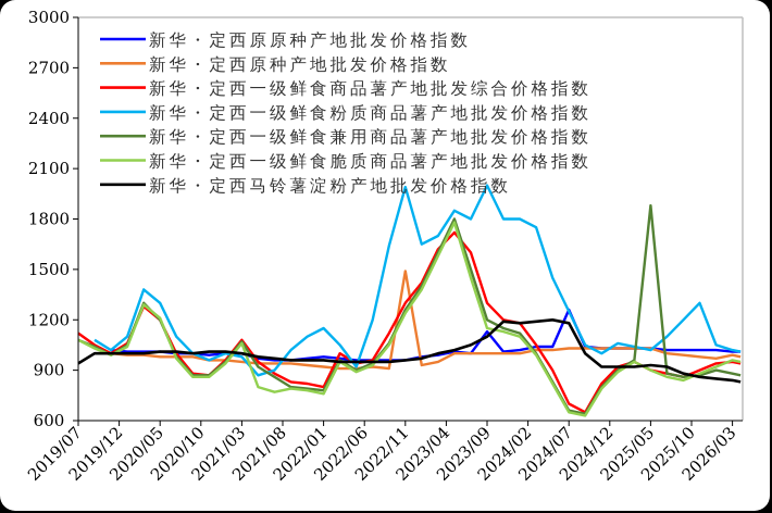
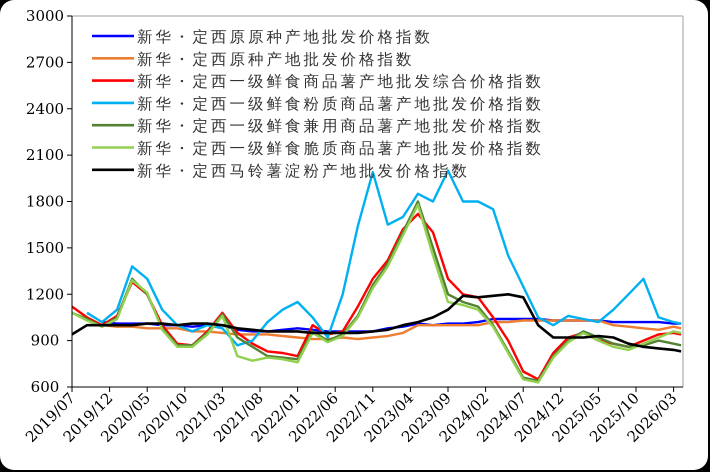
新华・定西原种产地批发价格指数/2022/11: 1490 -> 920
新华・定西原原种产地批发价格指数/2023/09: 1130 -> 1010
新华・定西原原种产地批发价格指数/2024/07: 1260 -> 1040
新华・定西一级鲜食兼用商品薯产地批发价格指数/2025/05: 1880 -> 920
